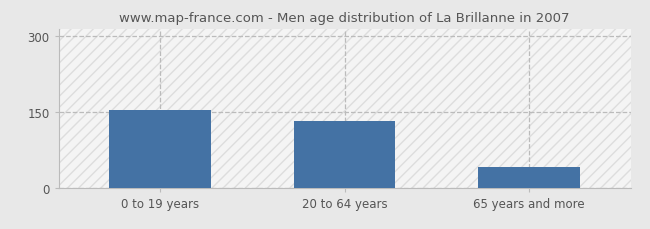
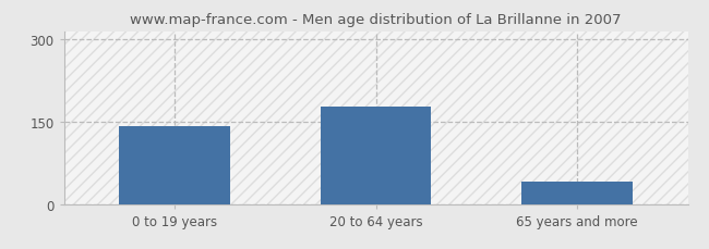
0 to 19 years: 154 -> 143
20 to 64 years: 132 -> 178
